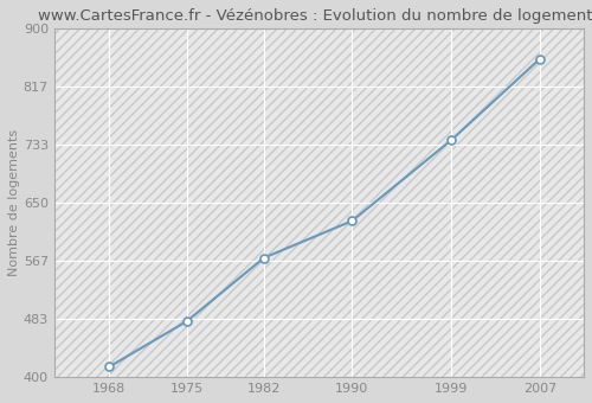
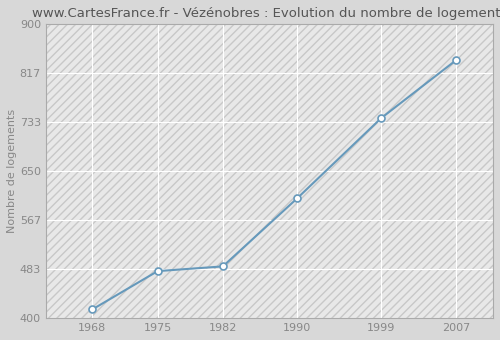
1982: 571 -> 488
1990: 624 -> 604
2007: 856 -> 838
